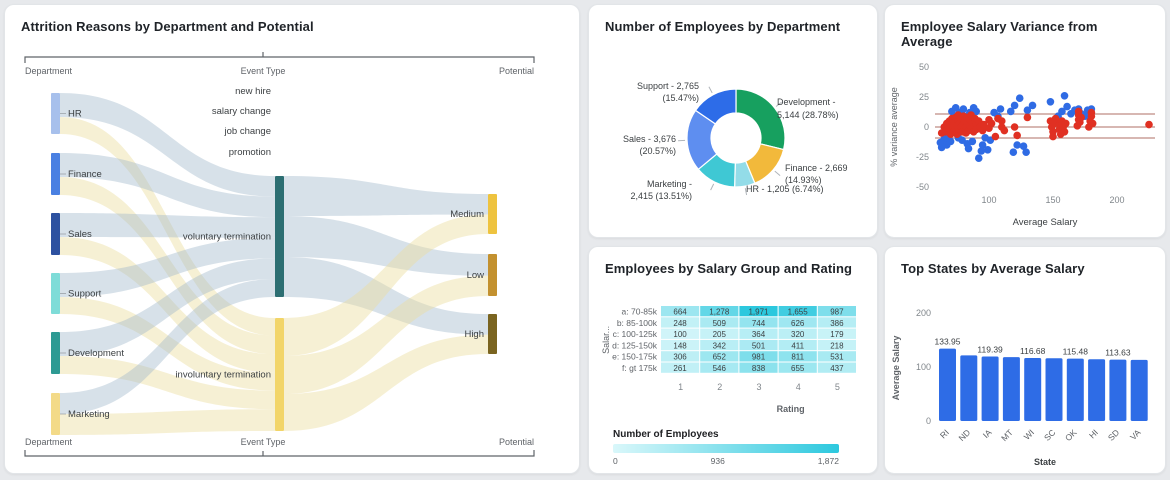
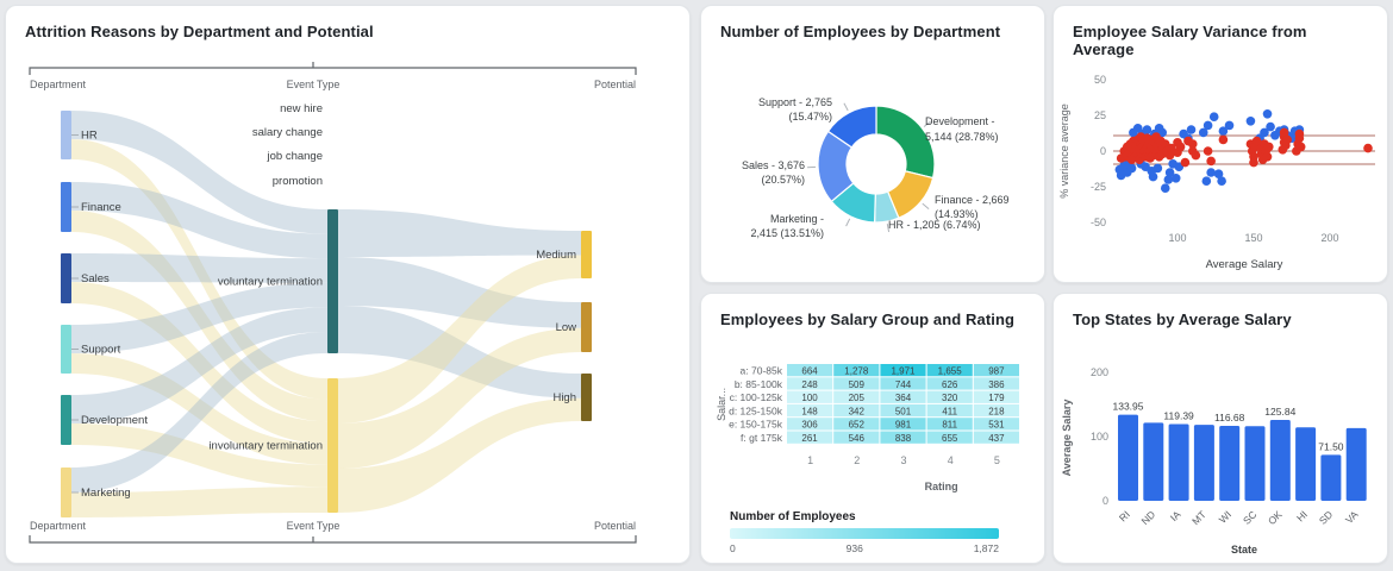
Top States by Average Salary/OK: 115.48 -> 125.84
Top States by Average Salary/SD: 113.63 -> 71.50
